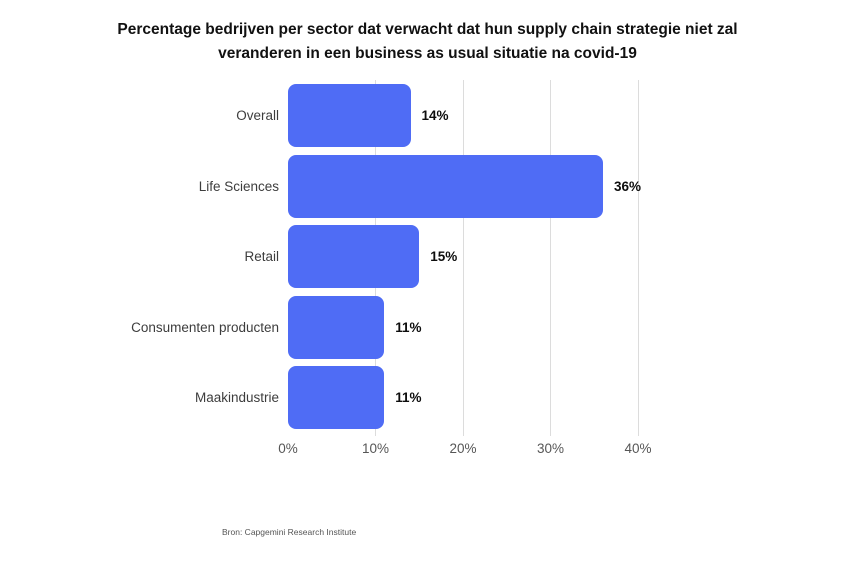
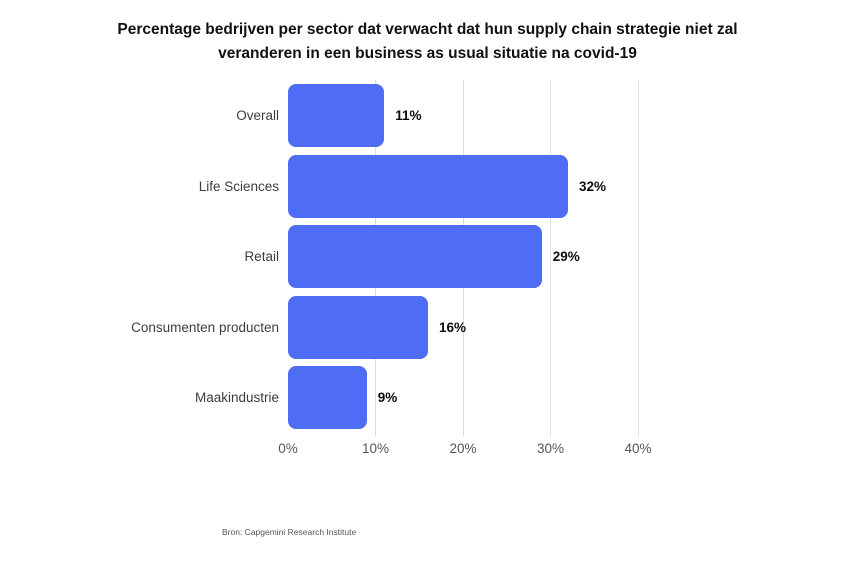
Overall: 14% -> 11%
Life Sciences: 36% -> 32%
Retail: 15% -> 29%
Consumenten producten: 11% -> 16%
Maakindustrie: 11% -> 9%
